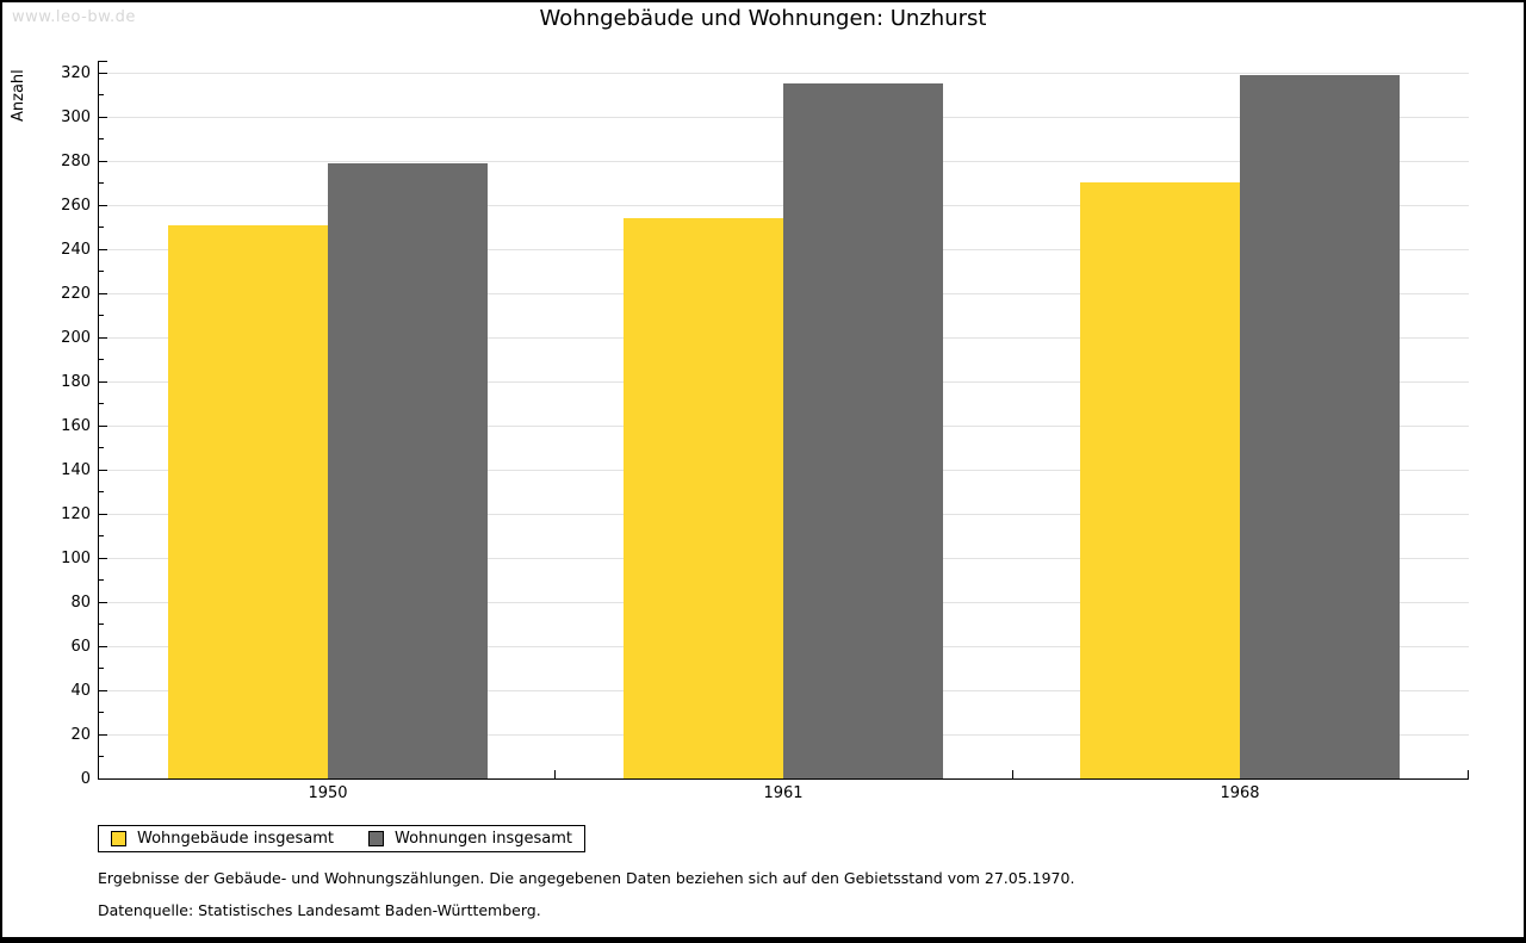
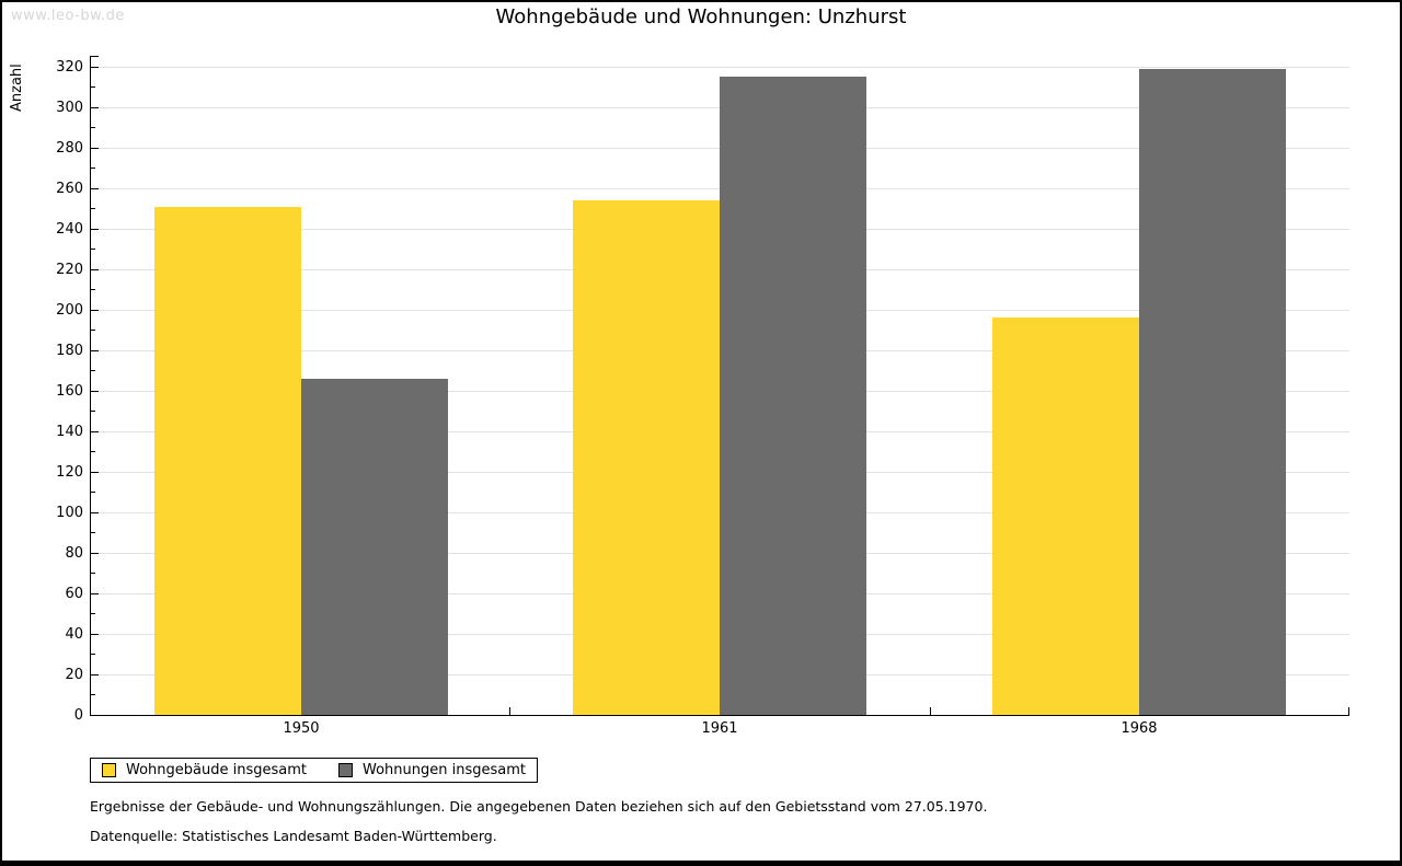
Wohnungen insgesamt/1950: 279 -> 166
Wohngebäude insgesamt/1968: 270 -> 196
